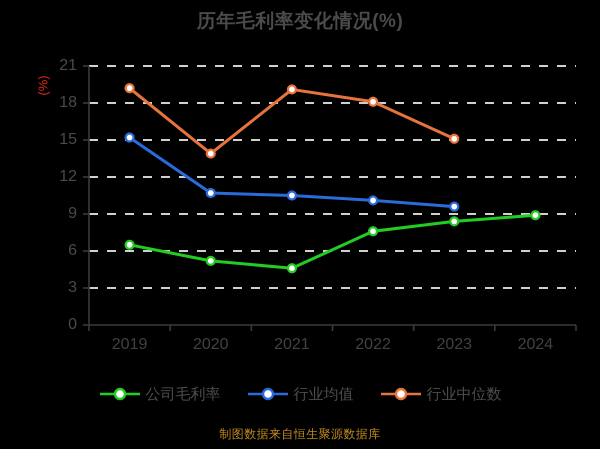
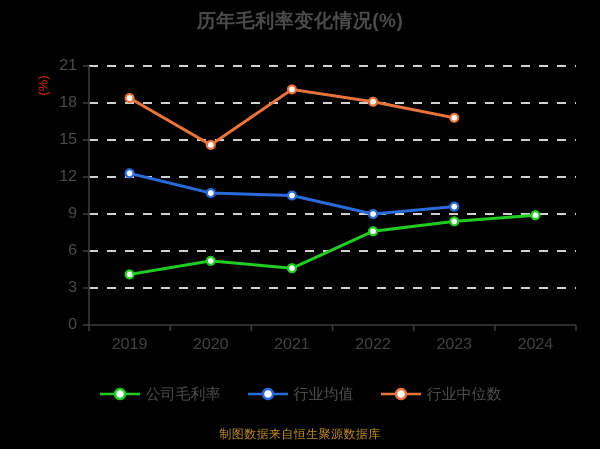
公司毛利率/2019: 6.5 -> 4.1
行业均值/2019: 15.2 -> 12.3
行业中位数/2019: 19.2 -> 18.4
行业中位数/2020: 13.9 -> 14.6
行业均值/2022: 10.1 -> 9.0
行业中位数/2023: 15.1 -> 16.8
